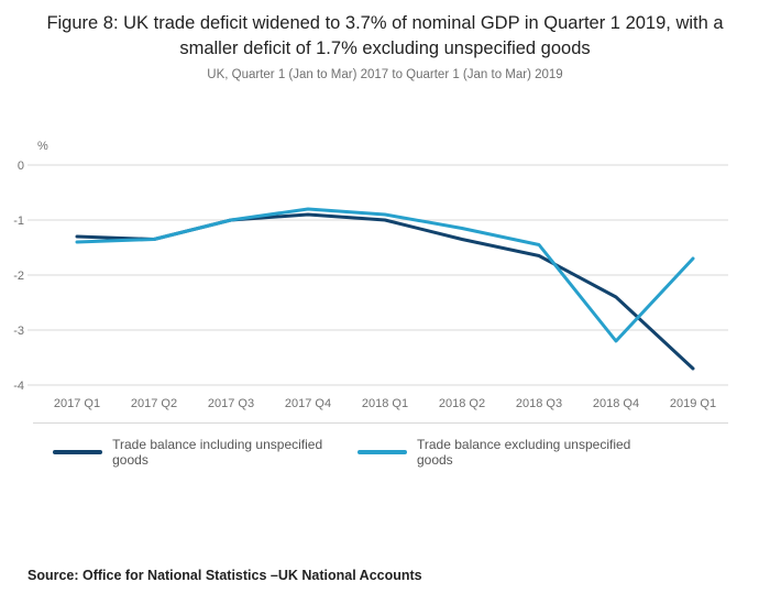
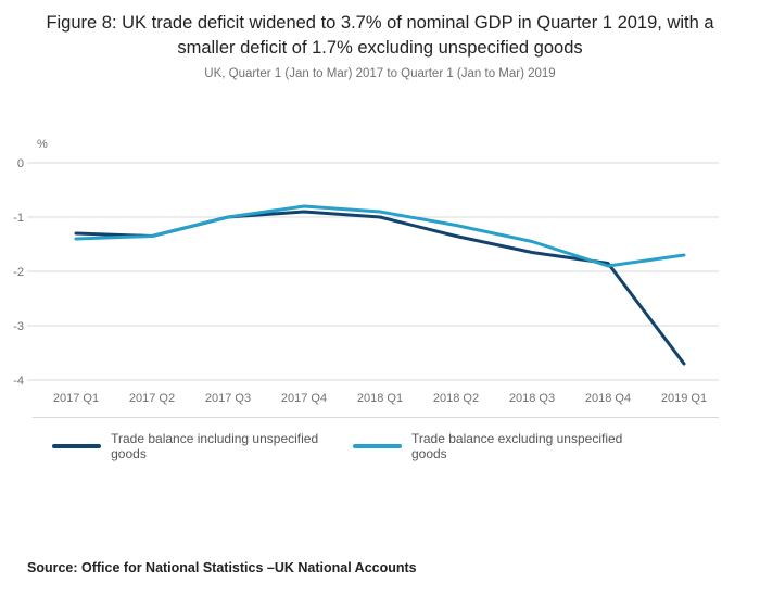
Trade balance including unspecified goods/2018 Q4: -2.4 -> -1.9
Trade balance excluding unspecified goods/2018 Q4: -3.2 -> -1.9
